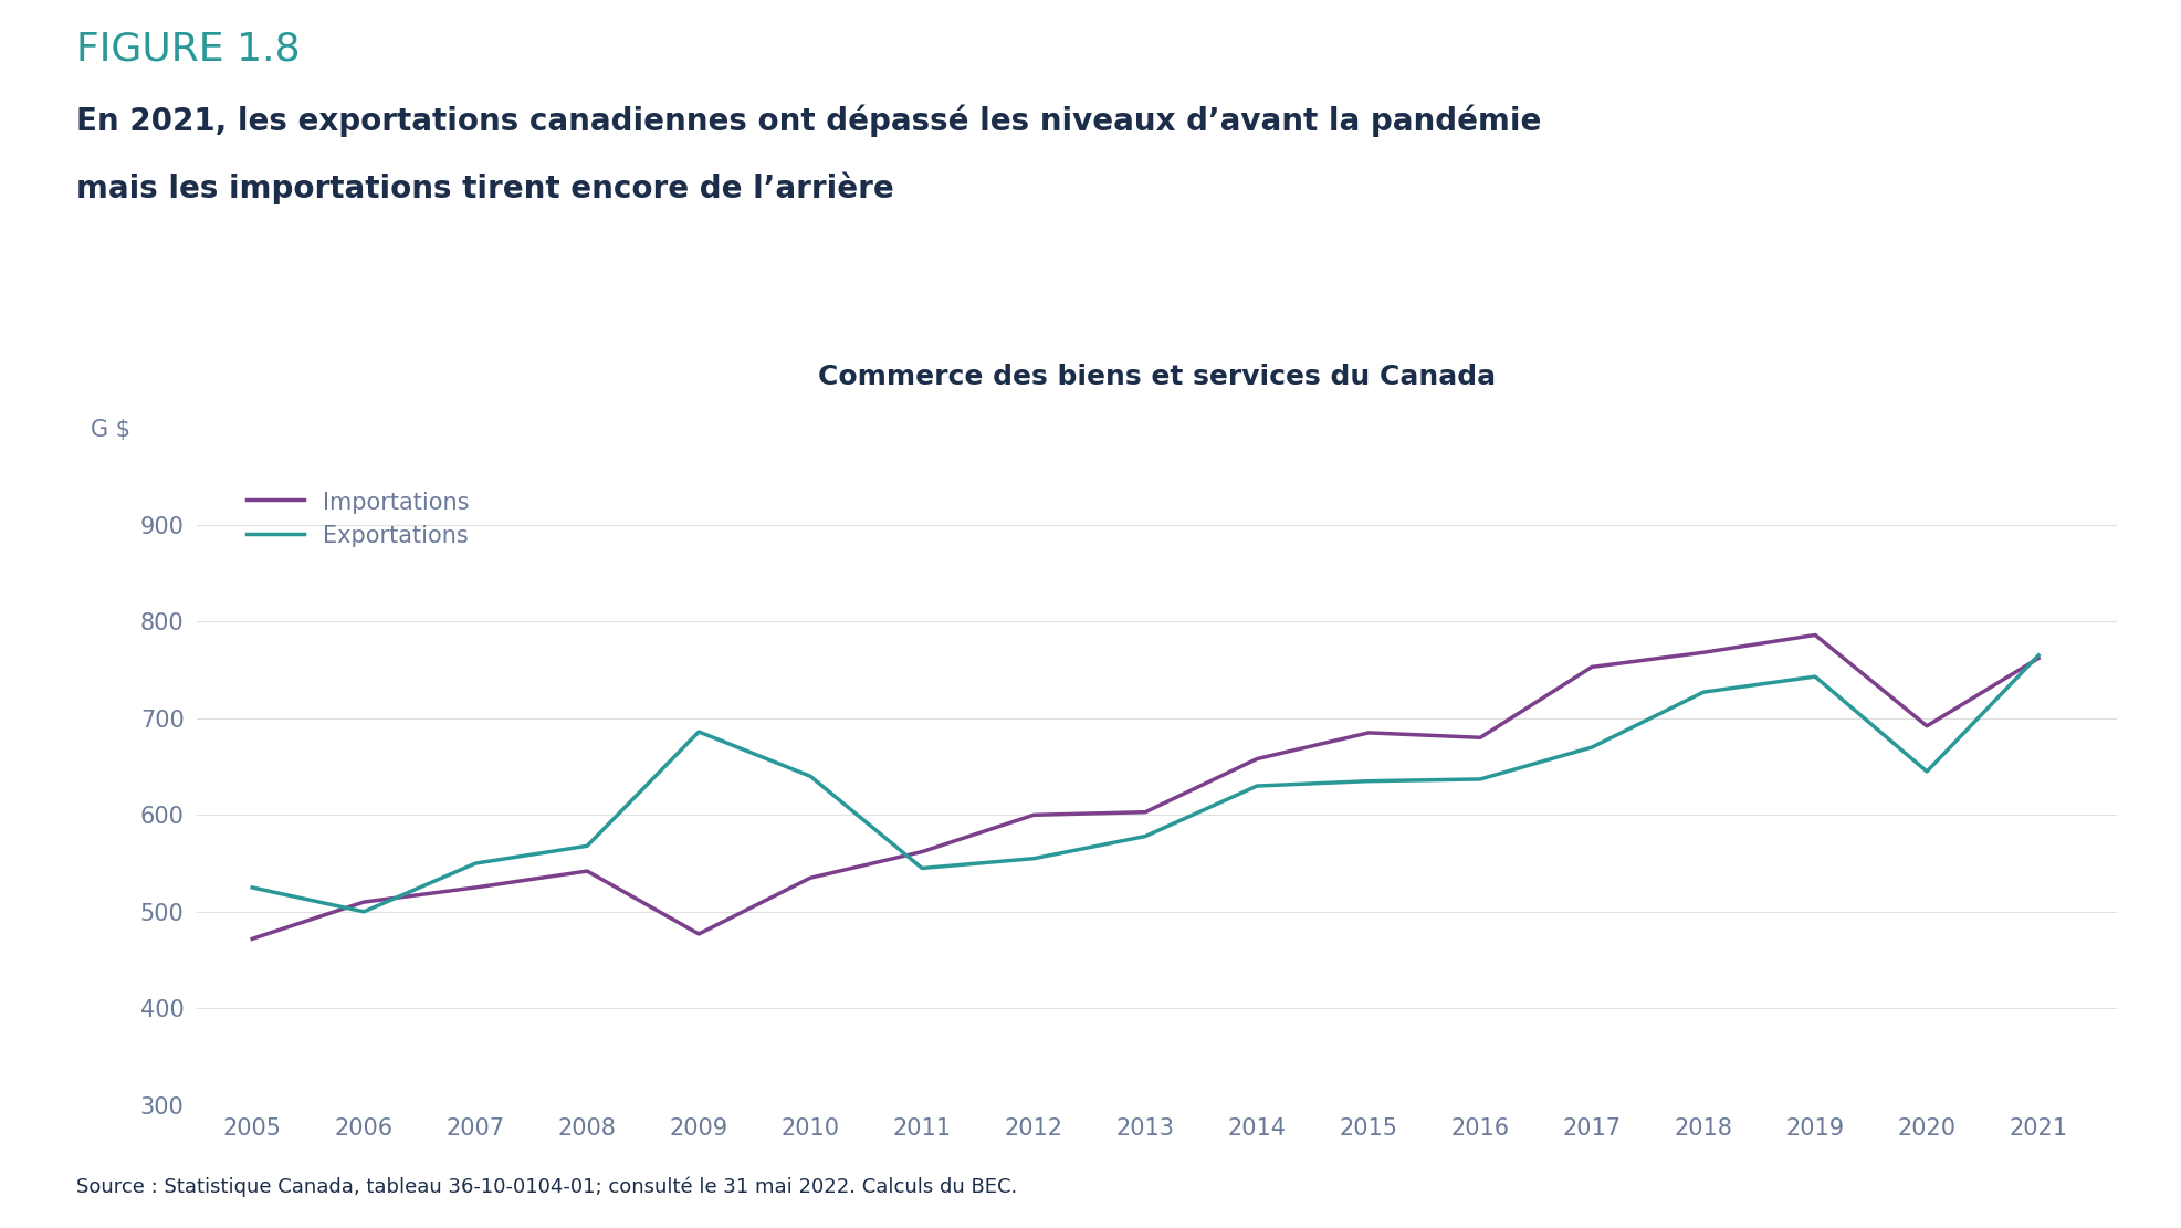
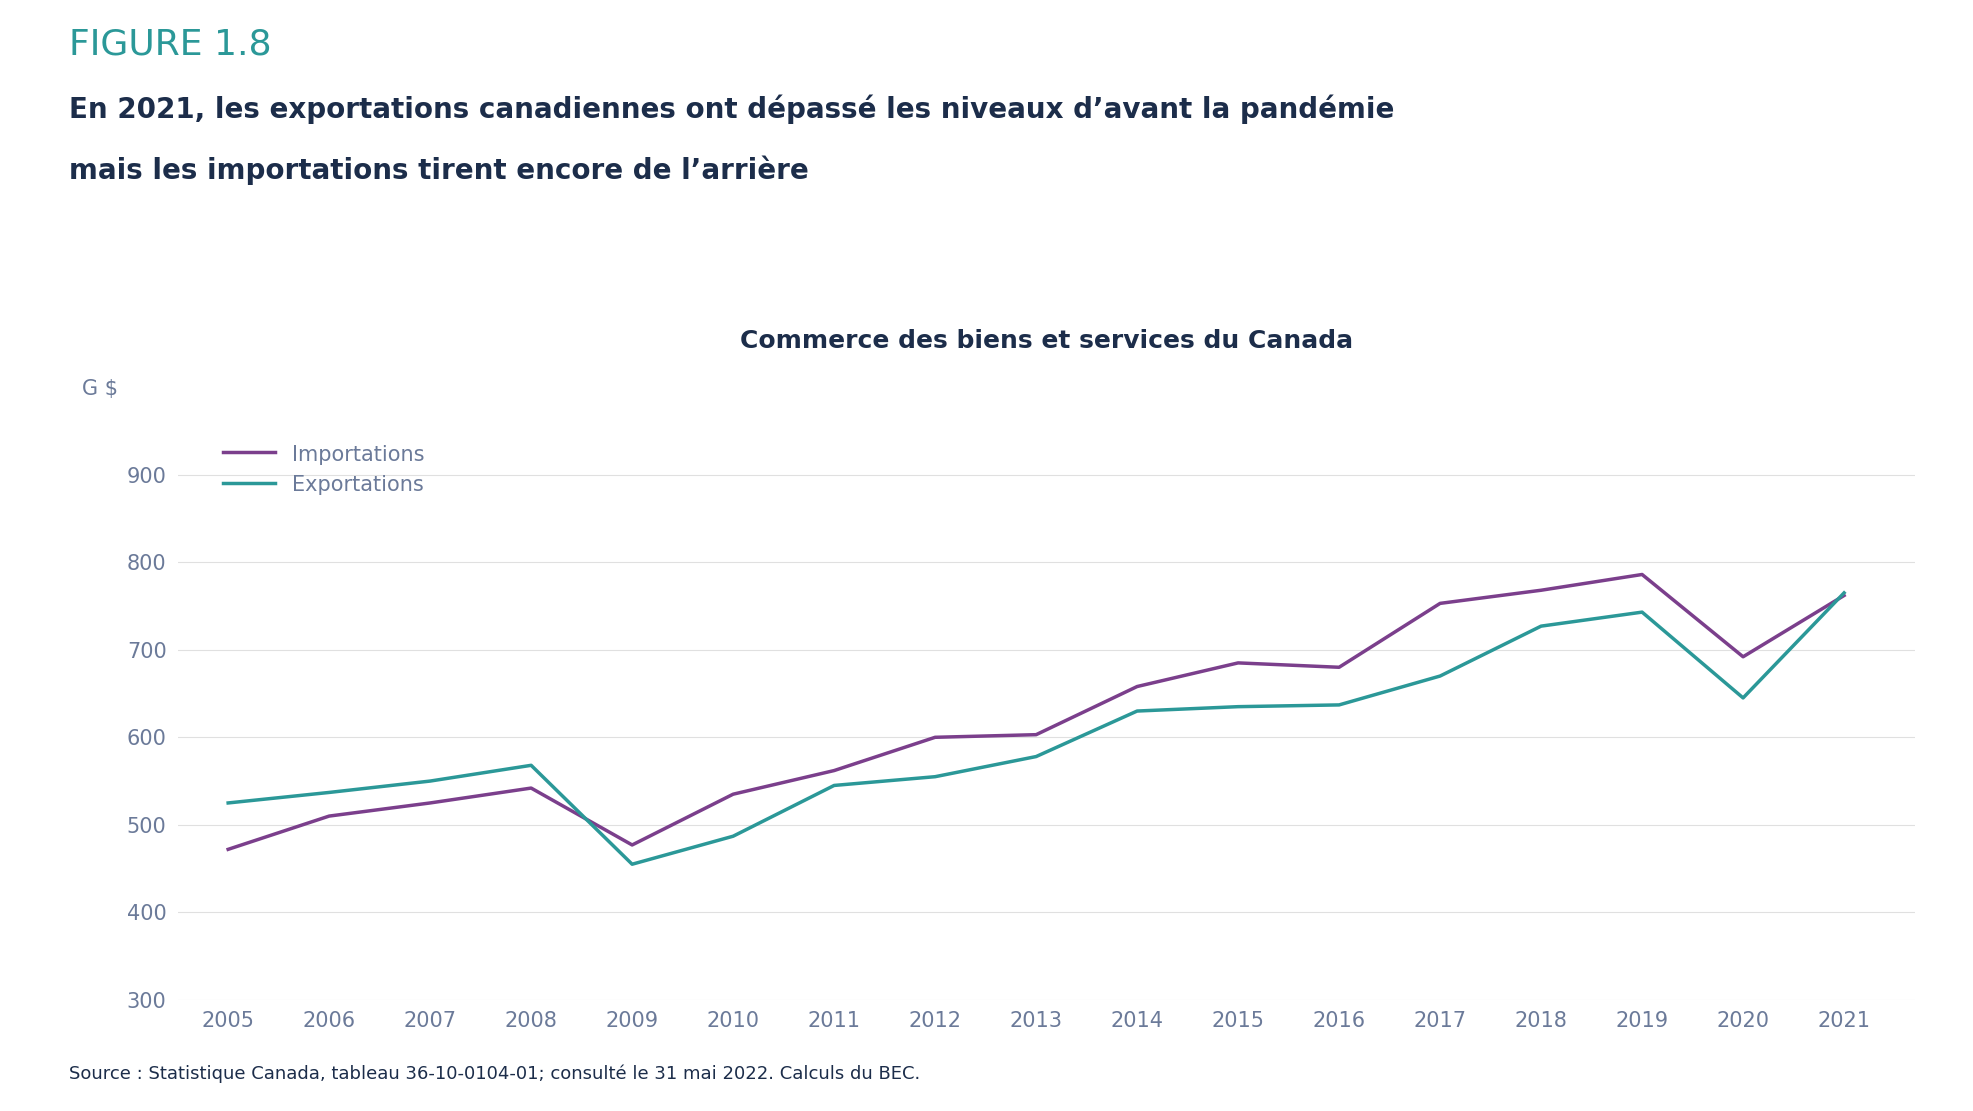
Exportations/2006: 500 -> 537
Exportations/2009: 686 -> 455
Exportations/2010: 640 -> 487
